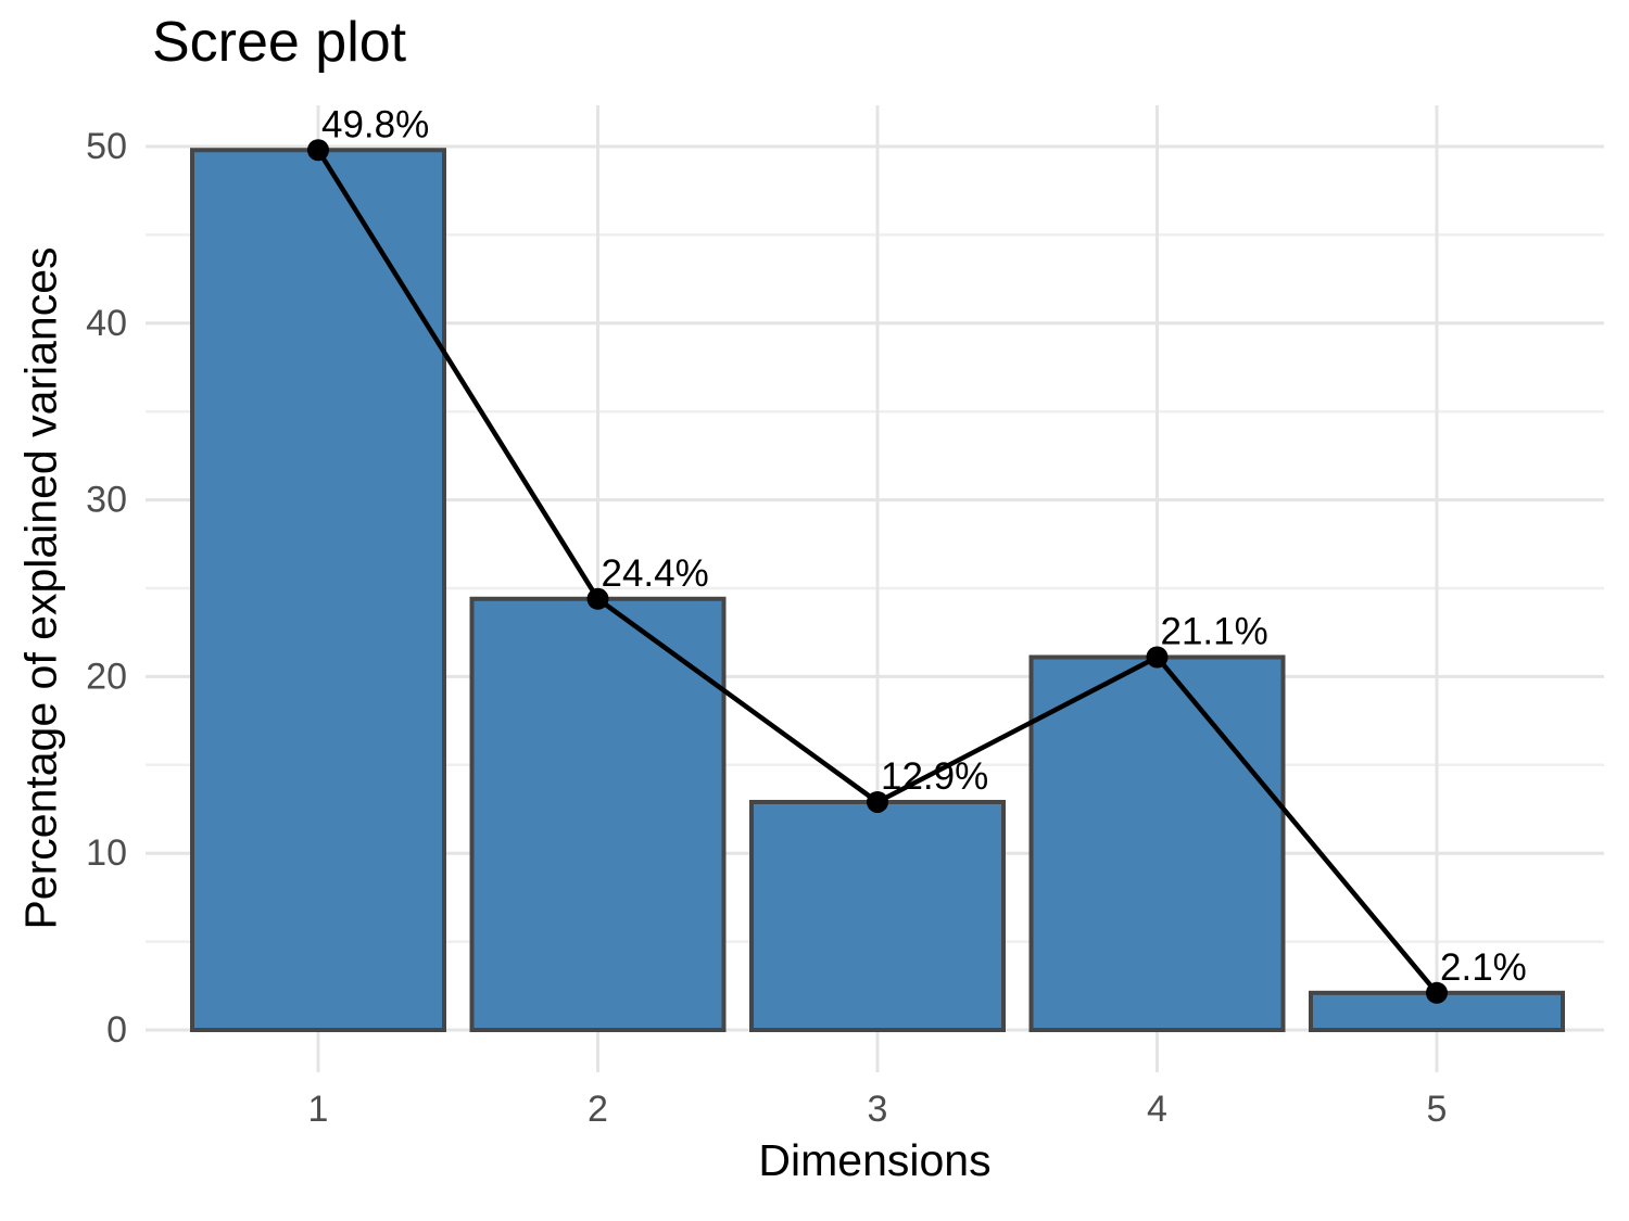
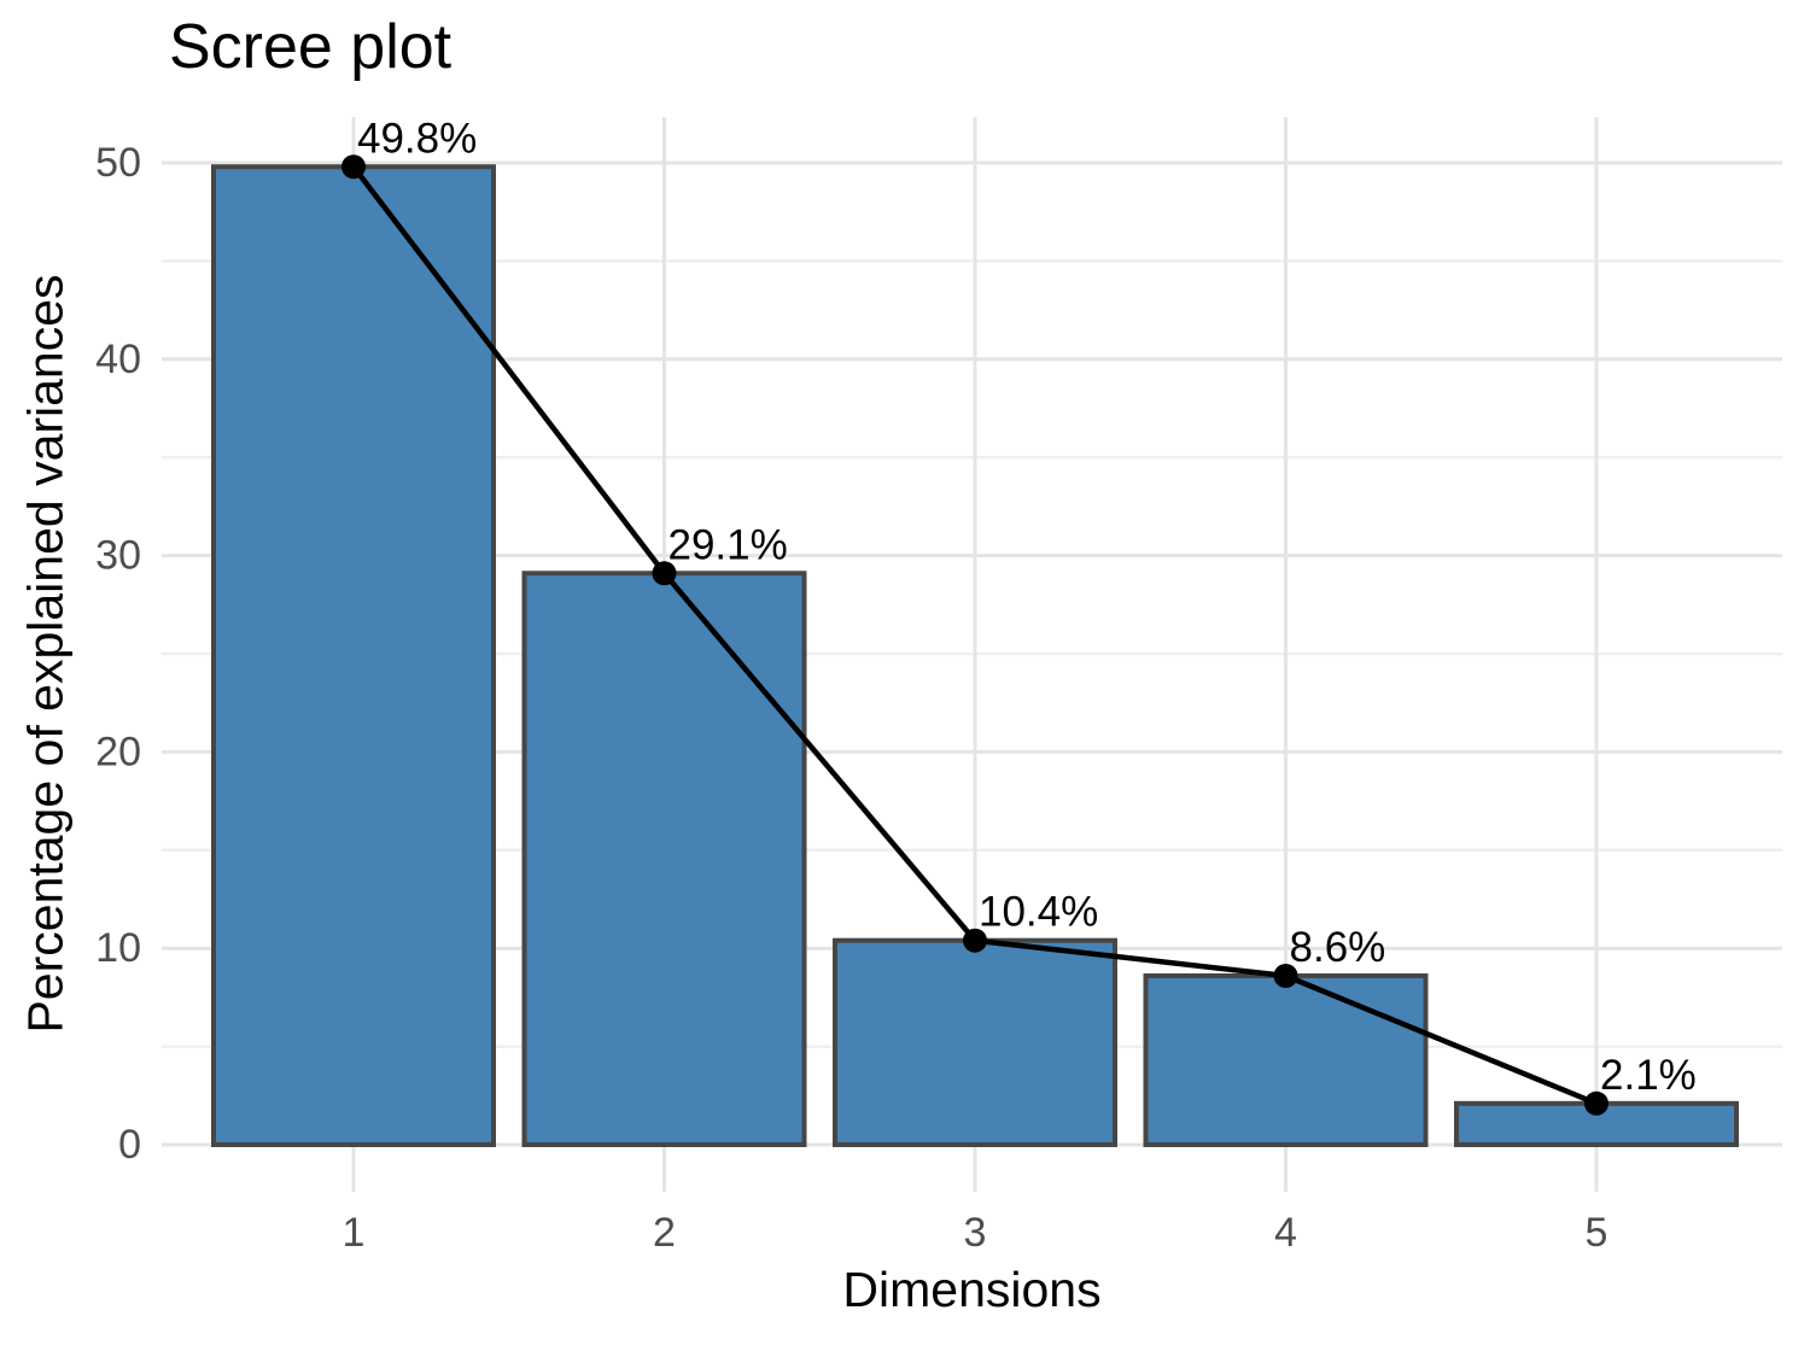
2: 24.4% -> 29.1%
3: 12.9% -> 10.4%
4: 21.1% -> 8.6%
